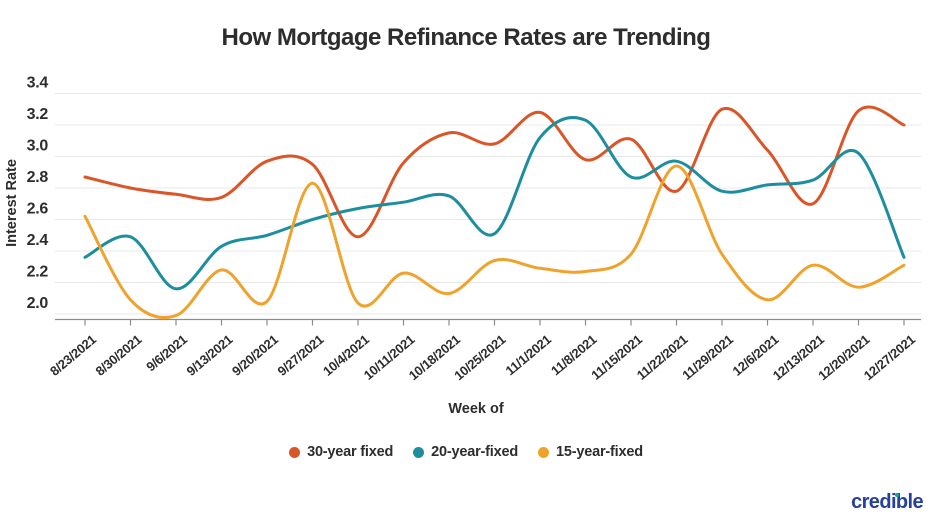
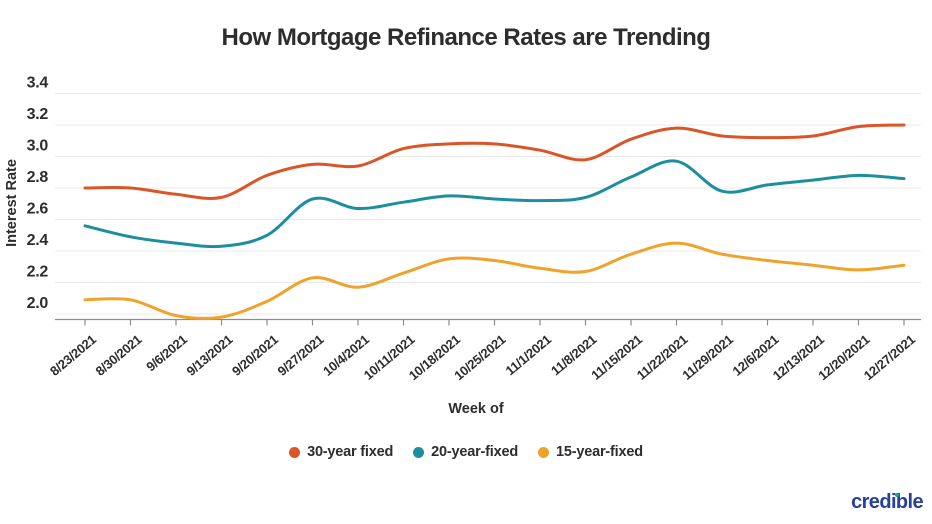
30-year fixed/8/23/2021: 2.87 -> 2.80
20-year-fixed/8/23/2021: 2.36 -> 2.56
15-year-fixed/8/23/2021: 2.62 -> 2.09
20-year-fixed/9/6/2021: 2.16 -> 2.45
15-year-fixed/9/13/2021: 2.28 -> 1.98
30-year fixed/9/20/2021: 2.97 -> 2.88
20-year-fixed/9/27/2021: 2.60 -> 2.73
15-year-fixed/9/27/2021: 2.83 -> 2.23
30-year fixed/10/4/2021: 2.49 -> 2.94
15-year-fixed/10/4/2021: 2.07 -> 2.17
30-year fixed/10/11/2021: 2.96 -> 3.05
30-year fixed/10/18/2021: 3.15 -> 3.08
15-year-fixed/10/18/2021: 2.13 -> 2.35
20-year-fixed/10/25/2021: 2.51 -> 2.73
30-year fixed/11/1/2021: 3.28 -> 3.04
20-year-fixed/11/1/2021: 3.12 -> 2.72
20-year-fixed/11/8/2021: 3.23 -> 2.74
30-year fixed/11/22/2021: 2.78 -> 3.18
15-year-fixed/11/22/2021: 2.94 -> 2.45
30-year fixed/11/29/2021: 3.30 -> 3.13
30-year fixed/12/6/2021: 3.04 -> 3.12
15-year-fixed/12/6/2021: 2.09 -> 2.34
30-year fixed/12/13/2021: 2.70 -> 3.13
30-year fixed/12/20/2021: 3.29 -> 3.19
20-year-fixed/12/20/2021: 3.02 -> 2.88
15-year-fixed/12/20/2021: 2.17 -> 2.28
20-year-fixed/12/27/2021: 2.36 -> 2.86
